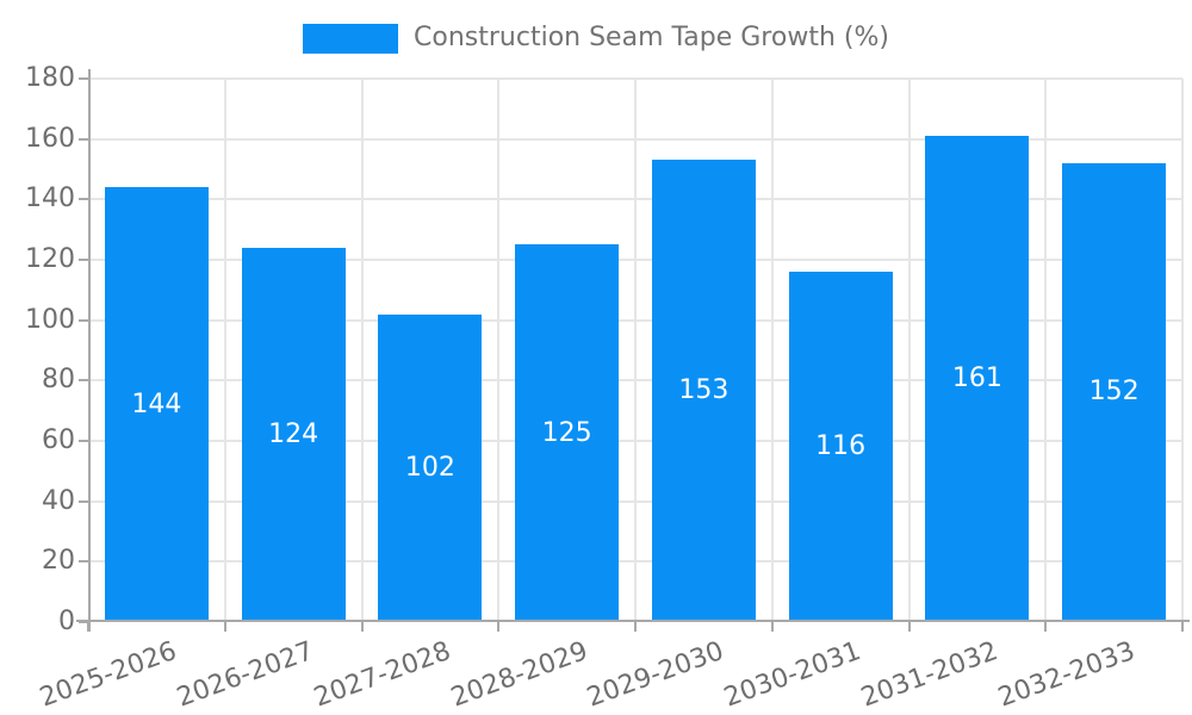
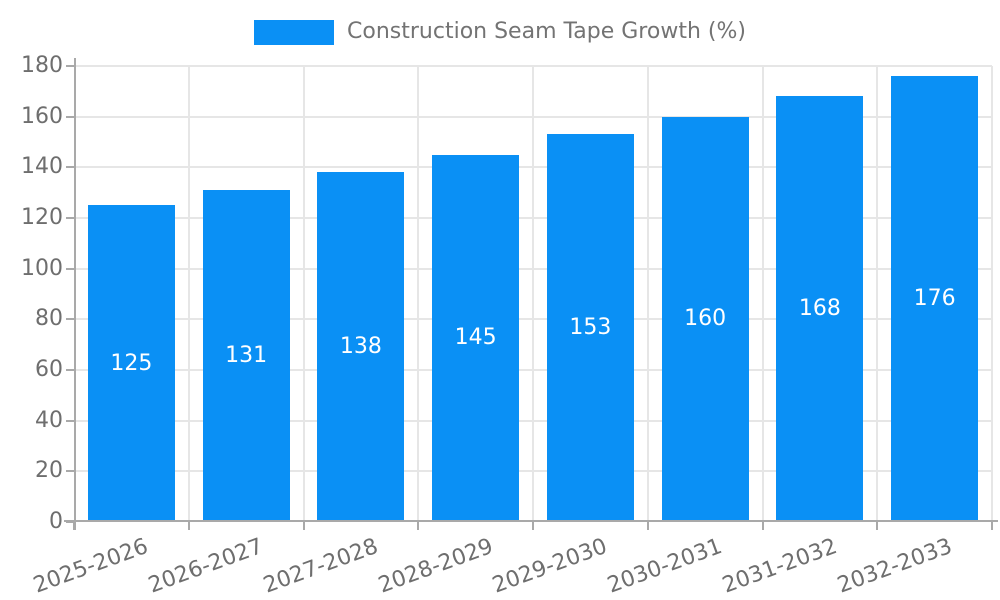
2025-2026: 144 -> 125
2026-2027: 124 -> 131
2027-2028: 102 -> 138
2028-2029: 125 -> 145
2030-2031: 116 -> 160
2031-2032: 161 -> 168
2032-2033: 152 -> 176
